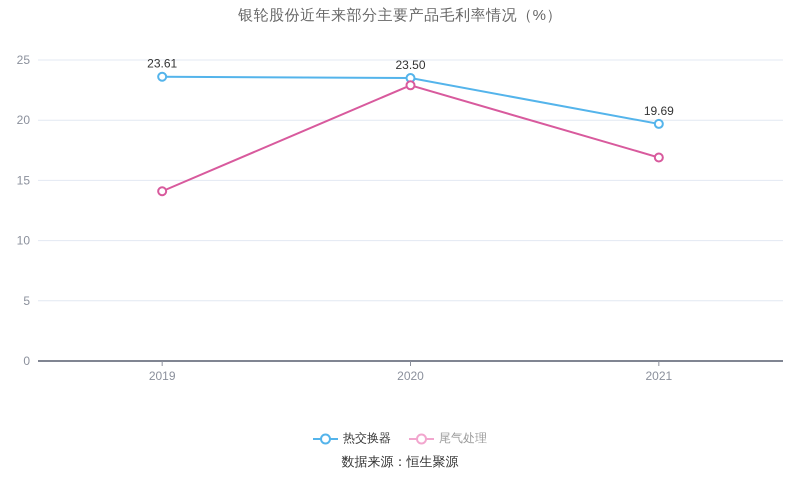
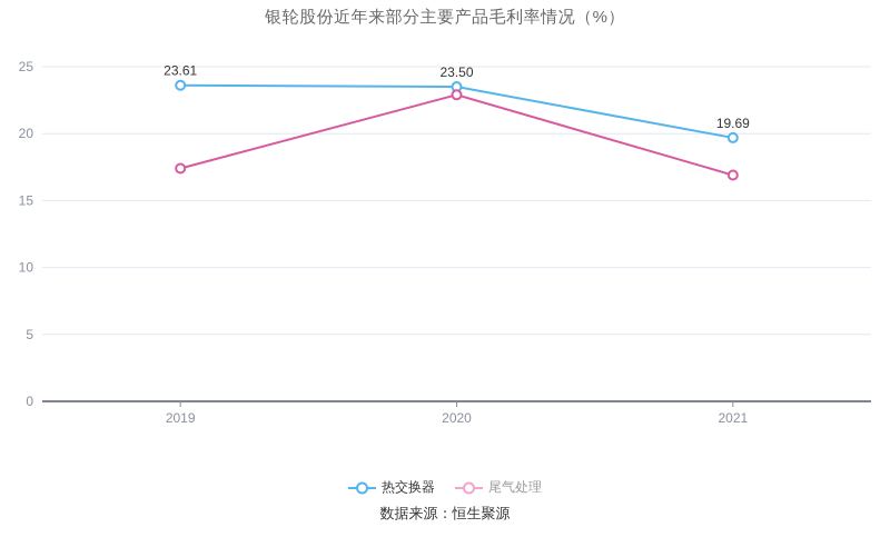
尾气处理/2019: 14.1 -> 17.4
